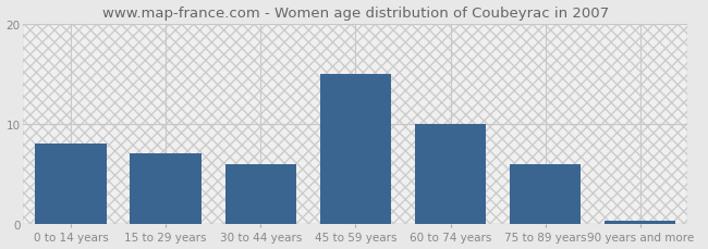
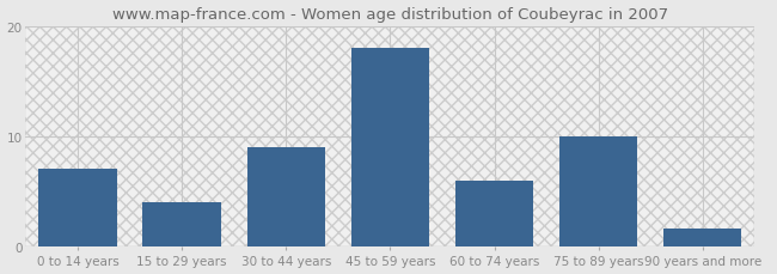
0 to 14 years: 8.0 -> 7.0
15 to 29 years: 7.0 -> 4.0
30 to 44 years: 6.0 -> 9.0
45 to 59 years: 15.0 -> 18.0
60 to 74 years: 10.0 -> 6.0
75 to 89 years: 6.0 -> 10.0
90 years and more: 0.3 -> 1.6
